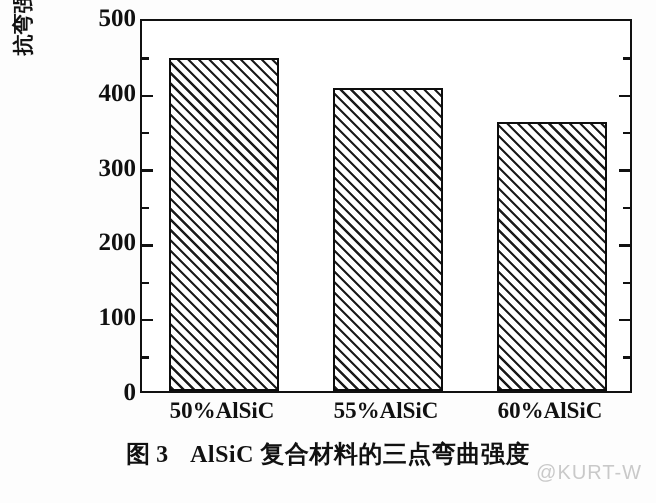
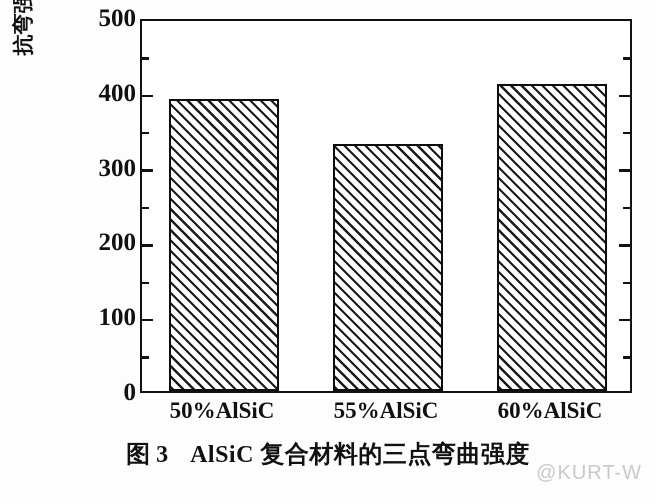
50%AlSiC: 440 -> 390
55%AlSiC: 400 -> 330
60%AlSiC: 360 -> 410
